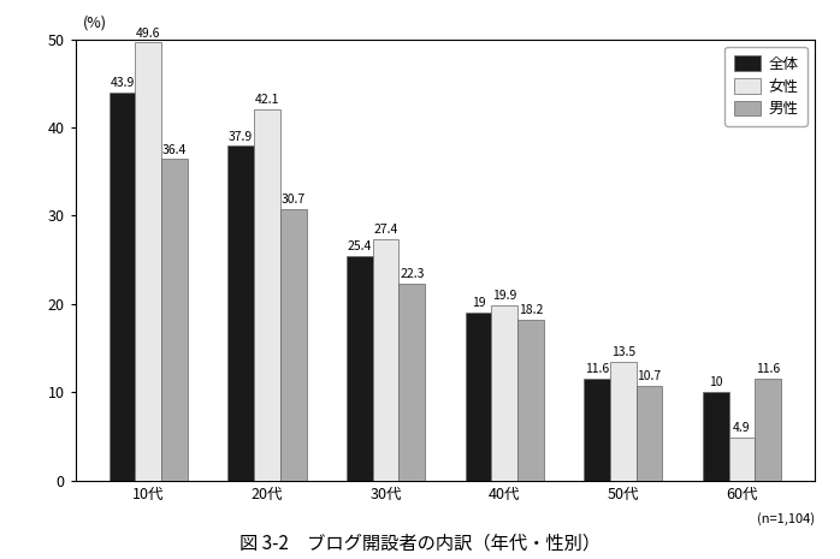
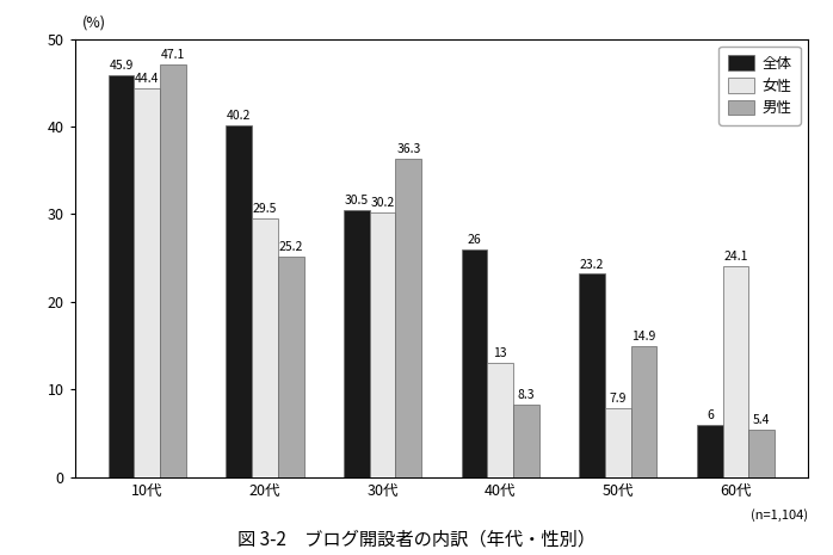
全体/10代: 43.9 -> 45.9
女性/10代: 49.6 -> 44.4
男性/10代: 36.4 -> 47.1
全体/20代: 37.9 -> 40.2
女性/20代: 42.1 -> 29.5
男性/20代: 30.7 -> 25.2
全体/30代: 25.4 -> 30.5
女性/30代: 27.4 -> 30.2
男性/30代: 22.3 -> 36.3
全体/40代: 19 -> 26
女性/40代: 19.9 -> 13
男性/40代: 18.2 -> 8.3
全体/50代: 11.6 -> 23.2
女性/50代: 13.5 -> 7.9
男性/50代: 10.7 -> 14.9
全体/60代: 10 -> 6
女性/60代: 4.9 -> 24.1
男性/60代: 11.6 -> 5.4
